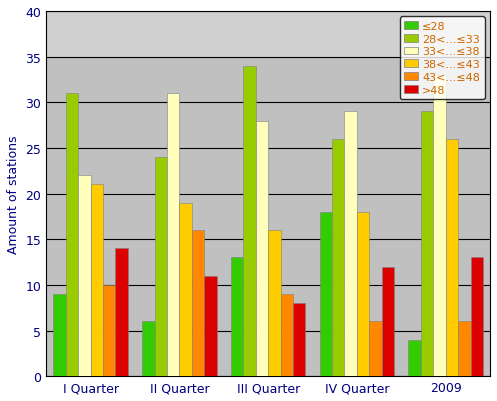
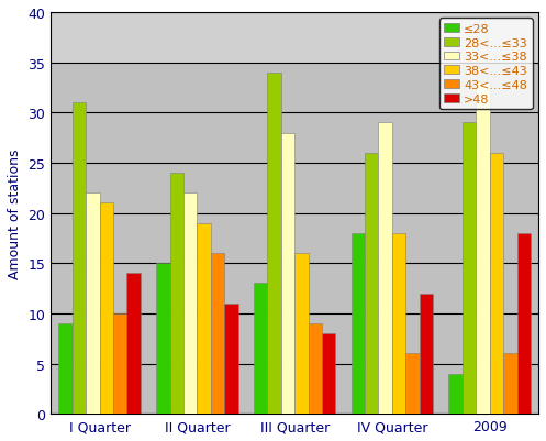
≤28/II Quarter: 6 -> 15
33<...≤38/II Quarter: 31 -> 22
>48/2009: 13 -> 18
